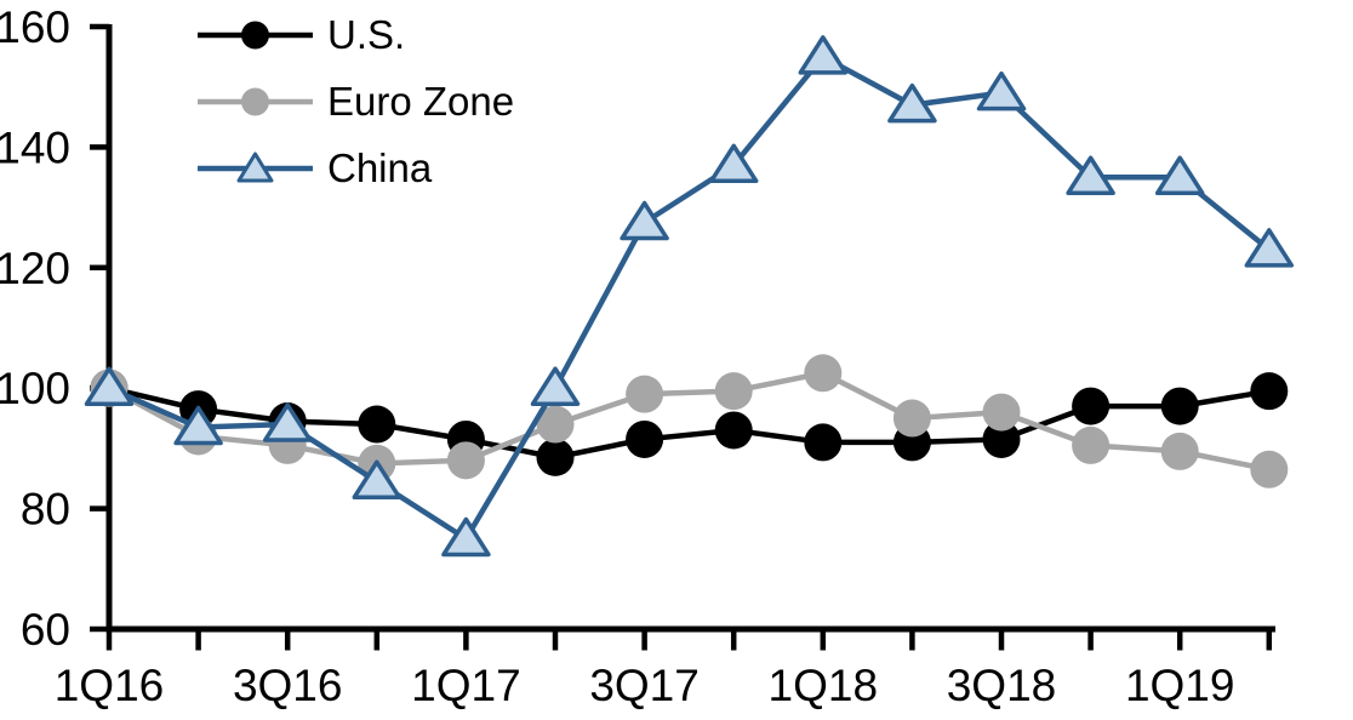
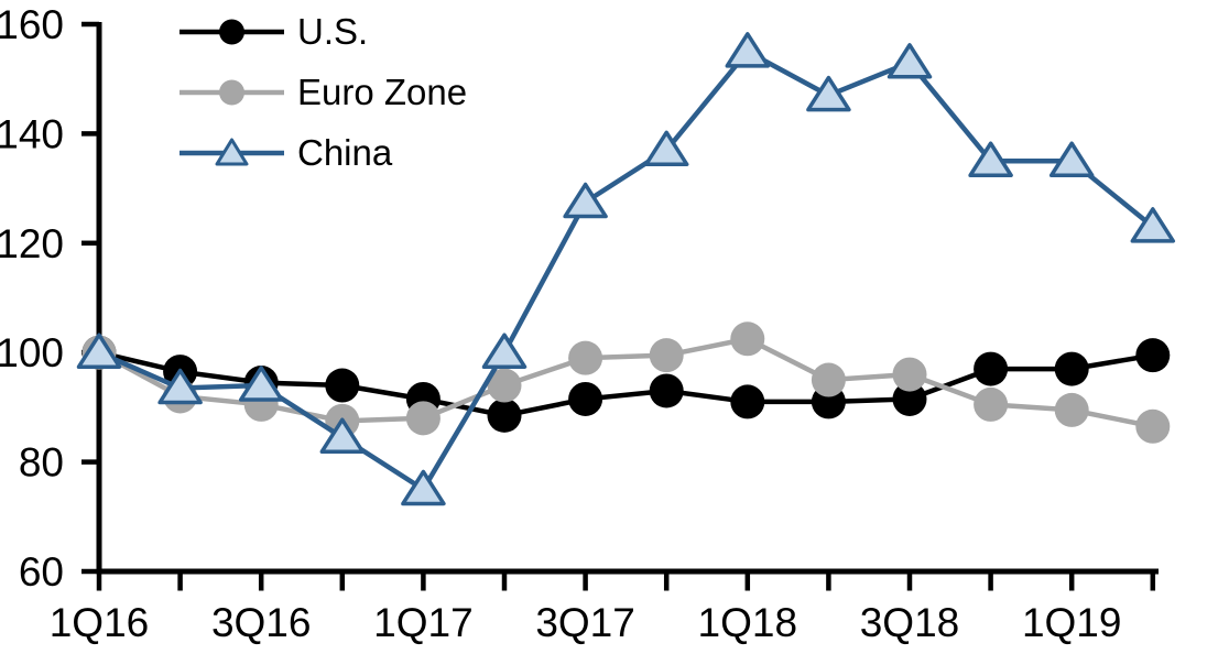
China/3Q18: 149 -> 153
